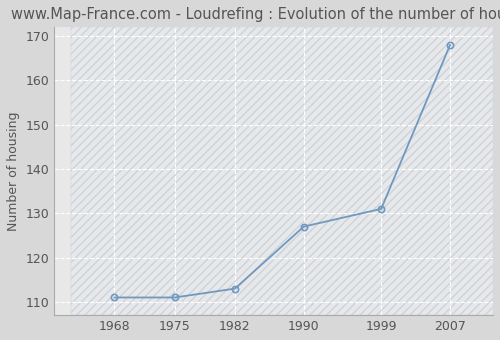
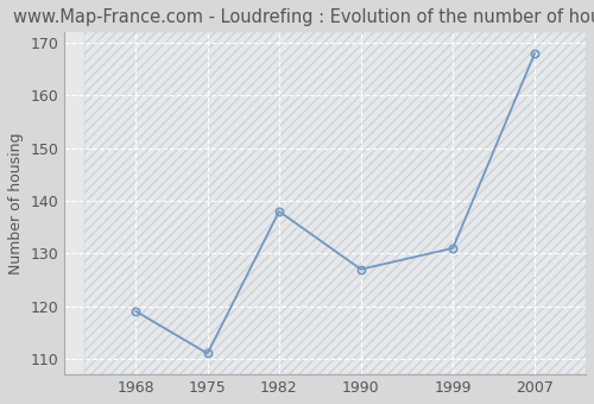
1968: 111 -> 119
1982: 113 -> 138
